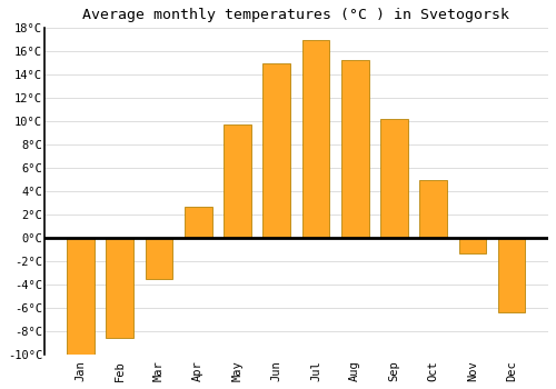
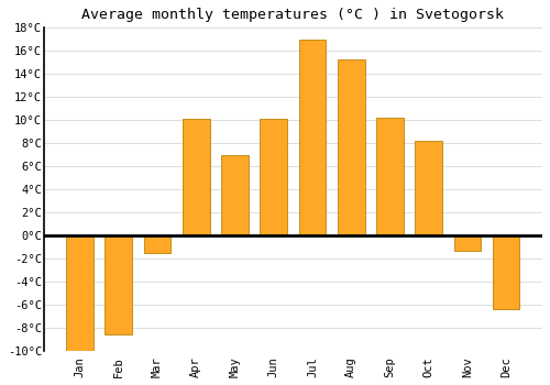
Mar: -3.5°C -> -1.5°C
Apr: 2.7°C -> 10.1°C
May: 9.7°C -> 7.0°C
Jun: 15.0°C -> 10.1°C
Oct: 5.0°C -> 8.2°C
